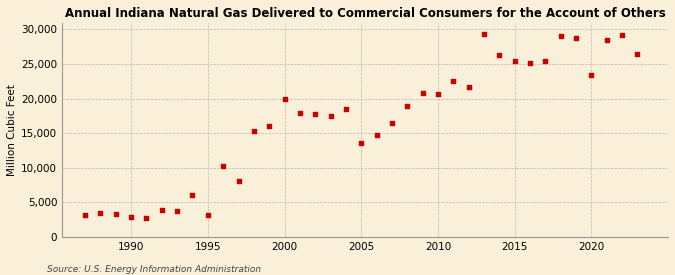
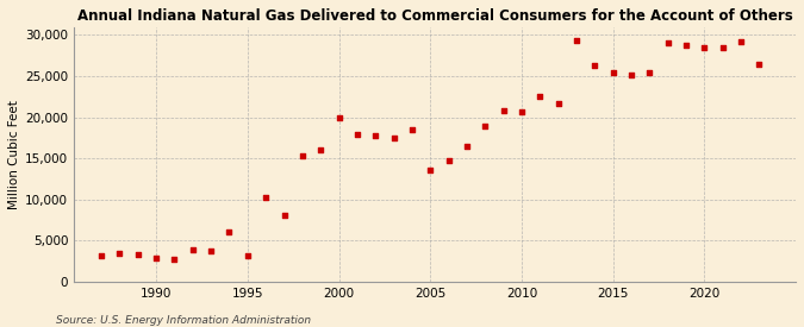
2020: 23,400 -> 28,400
